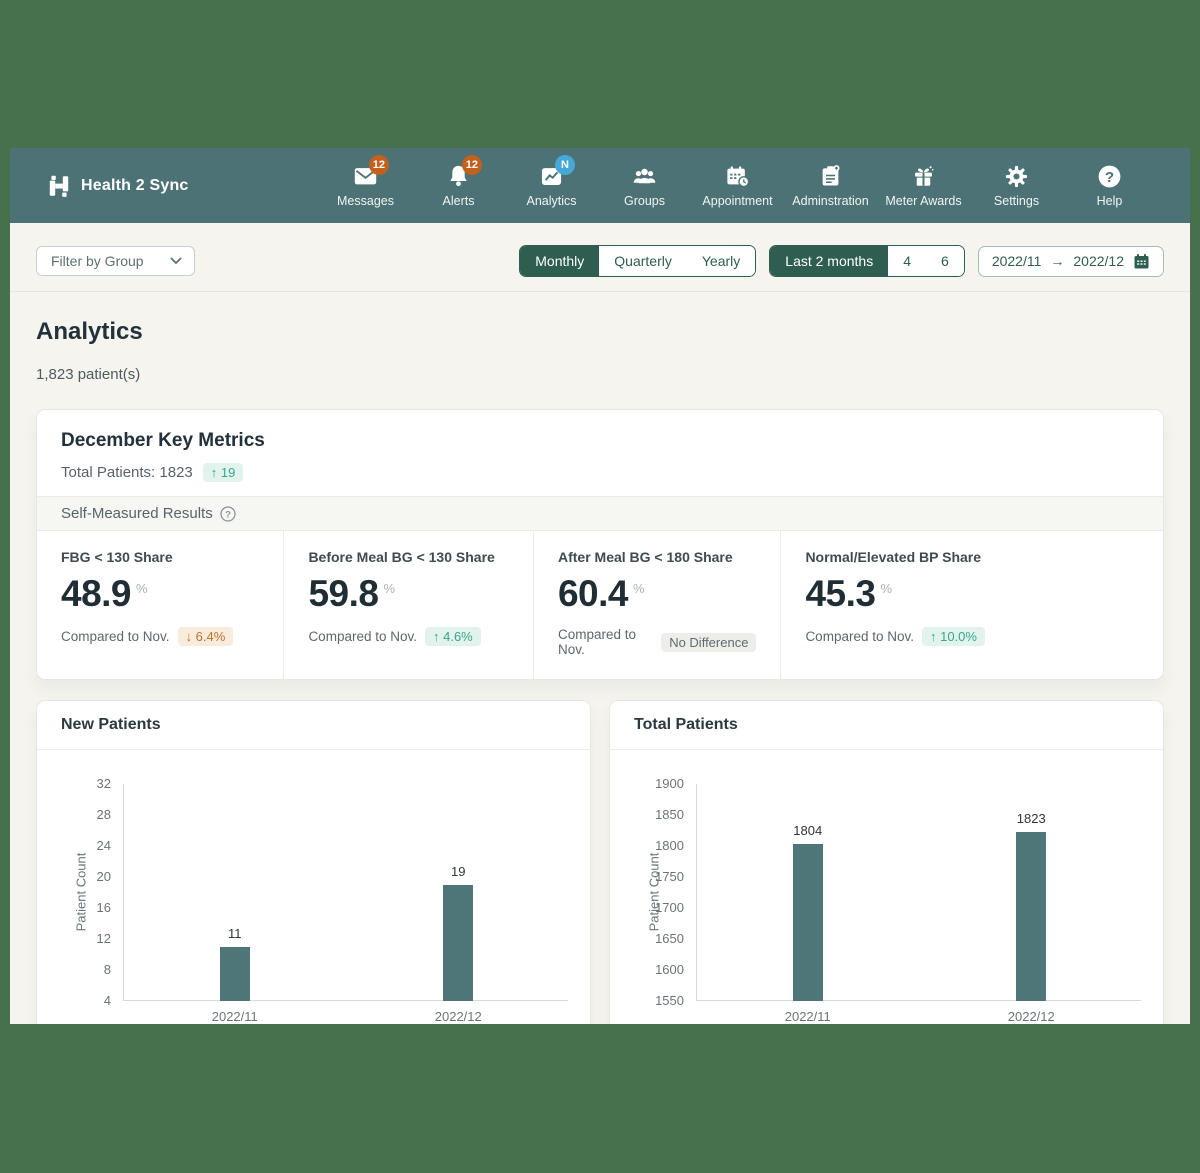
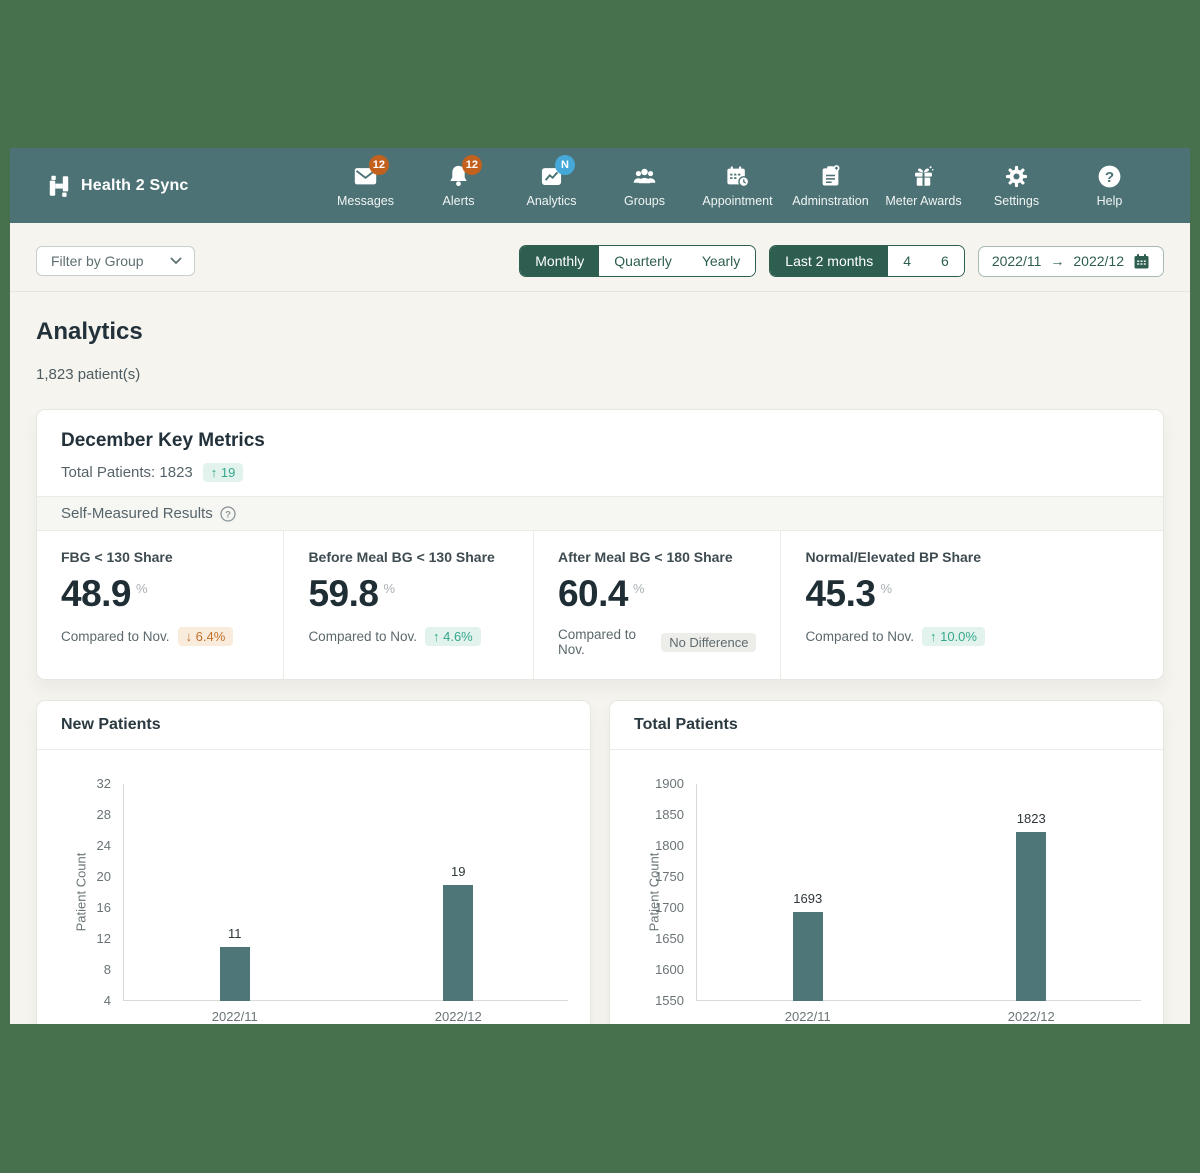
Total Patients/2022/11: 1804 -> 1693
